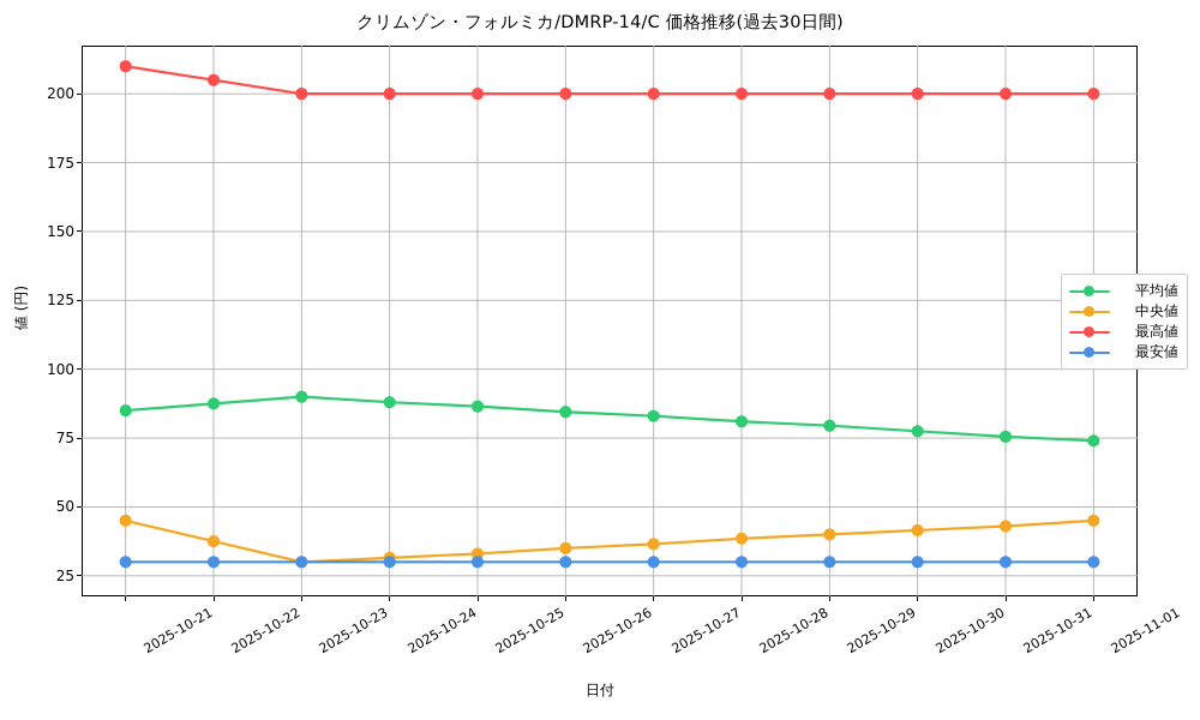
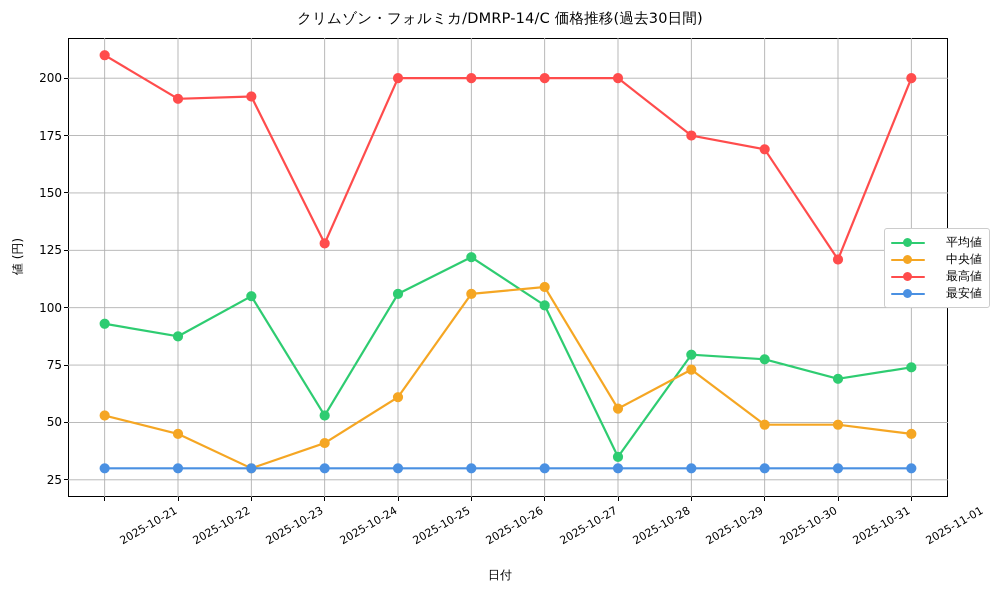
平均値/2025-10-21: 85 -> 93
中央値/2025-10-21: 45 -> 53
中央値/2025-10-22: 38 -> 45
最高値/2025-10-22: 205 -> 191
平均値/2025-10-23: 90 -> 105
最高値/2025-10-23: 200 -> 192
平均値/2025-10-24: 88 -> 53
中央値/2025-10-24: 32 -> 41
最高値/2025-10-24: 200 -> 128
平均値/2025-10-25: 86 -> 106
中央値/2025-10-25: 33 -> 61
平均値/2025-10-26: 84 -> 122
中央値/2025-10-26: 35 -> 106
平均値/2025-10-27: 83 -> 101
中央値/2025-10-27: 36 -> 109
平均値/2025-10-28: 81 -> 35
中央値/2025-10-28: 38 -> 56
中央値/2025-10-29: 40 -> 73
最高値/2025-10-29: 200 -> 175
中央値/2025-10-30: 42 -> 49
最高値/2025-10-30: 200 -> 169
平均値/2025-10-31: 76 -> 69
中央値/2025-10-31: 43 -> 49
最高値/2025-10-31: 200 -> 121
